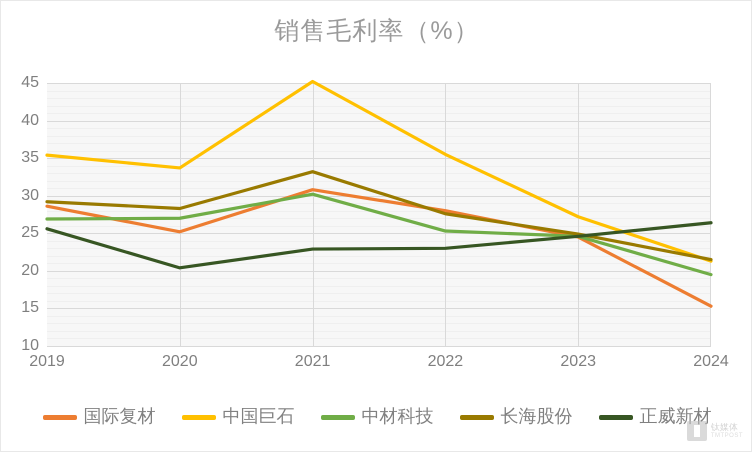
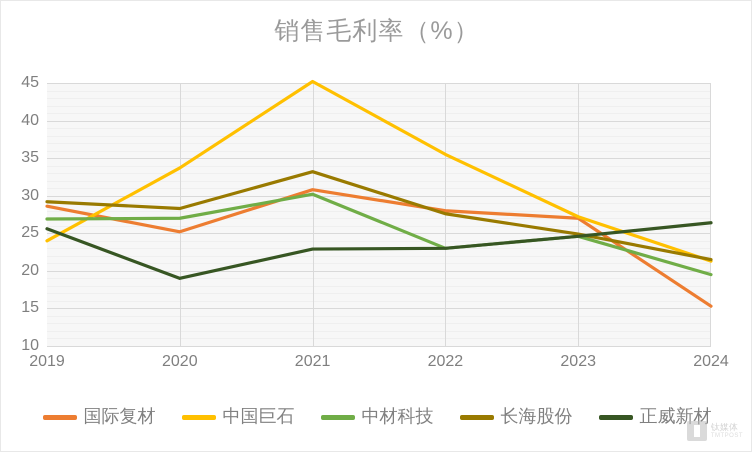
中国巨石/2019: 35 -> 24
正威新材/2020: 20 -> 19
中材科技/2022: 25 -> 23
国际复材/2023: 24 -> 27
